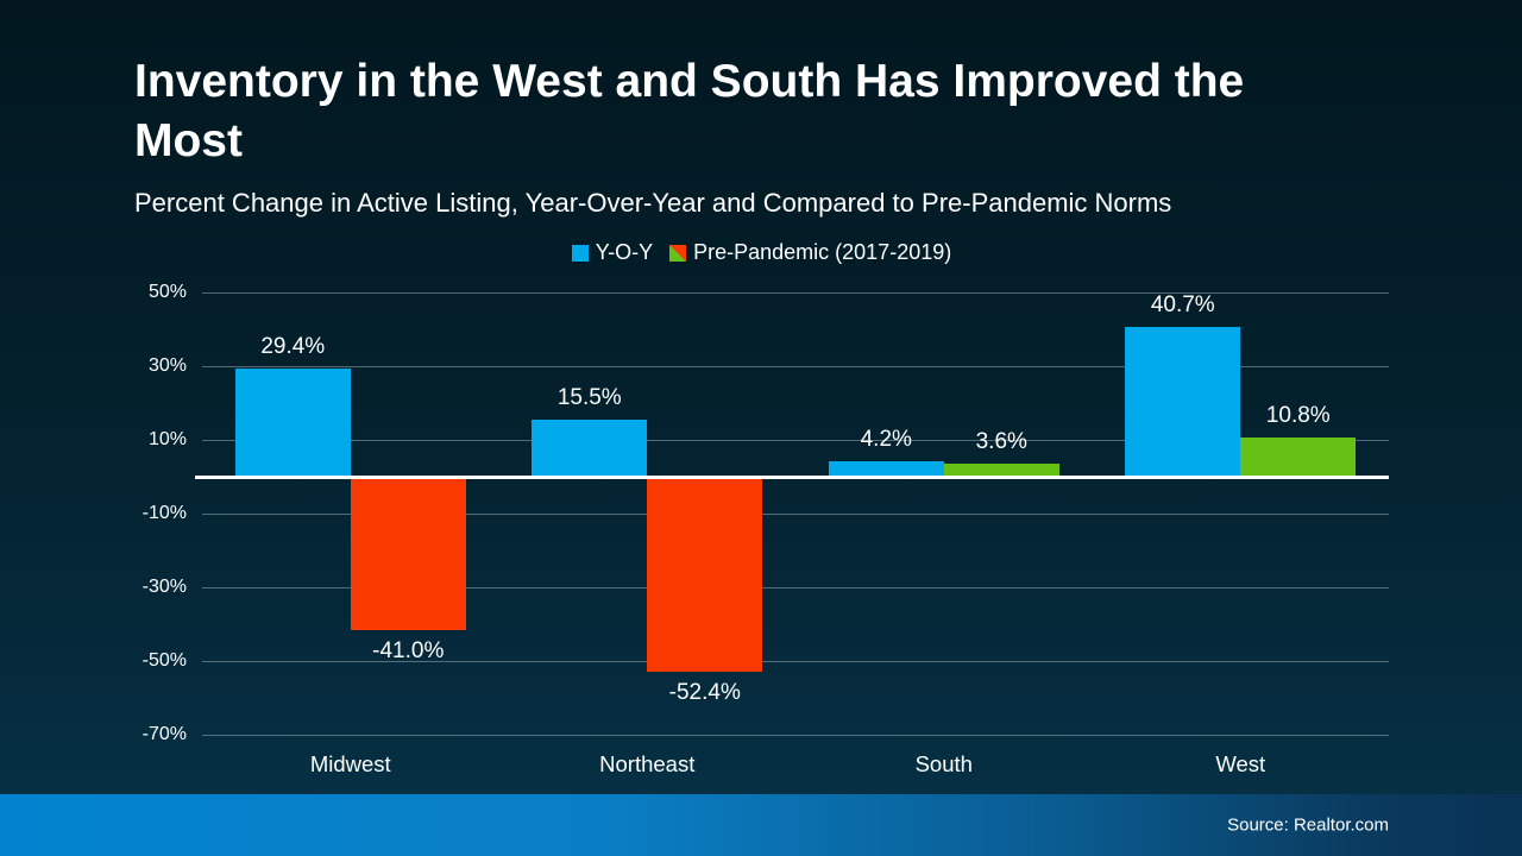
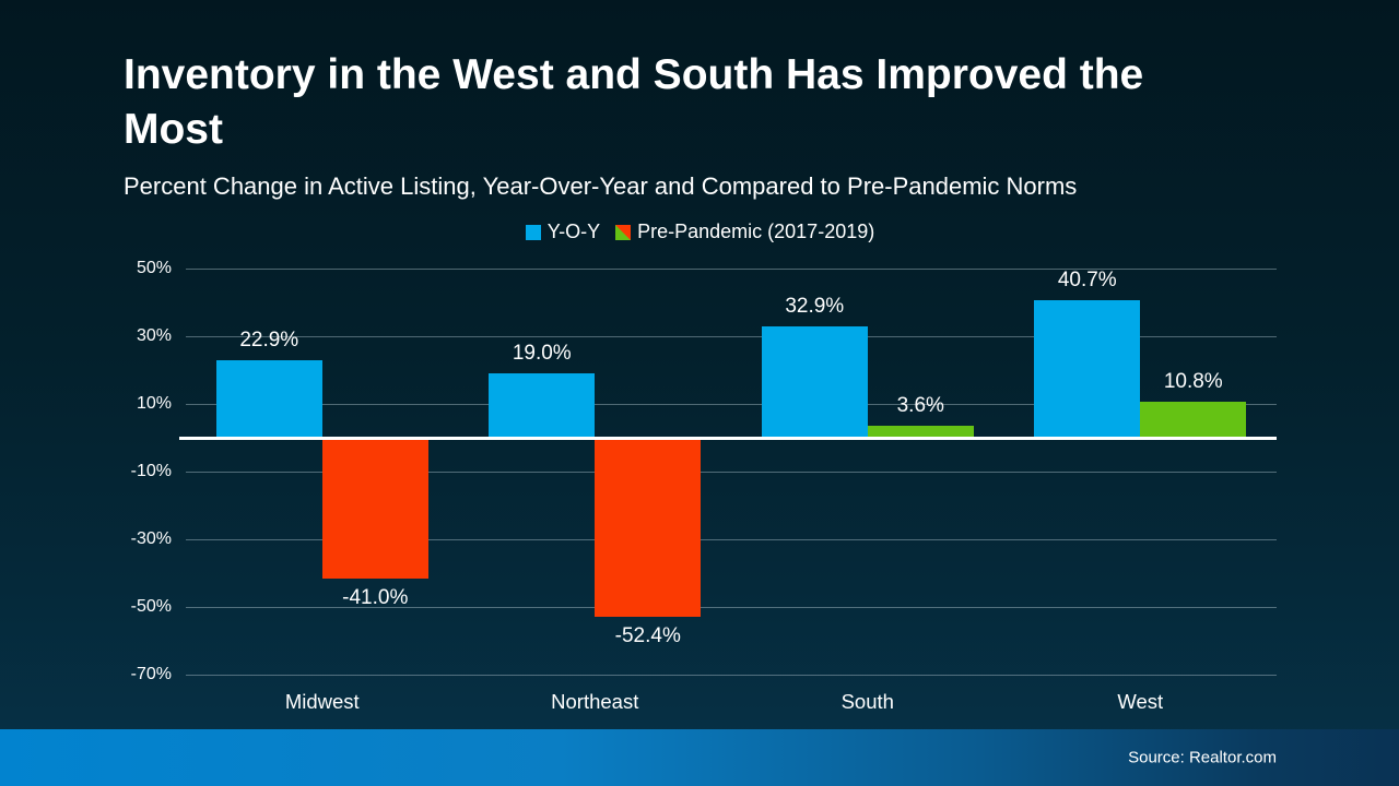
Y-O-Y/Midwest: 29.4% -> 22.9%
Y-O-Y/Northeast: 15.5% -> 19.0%
Y-O-Y/South: 4.2% -> 32.9%
